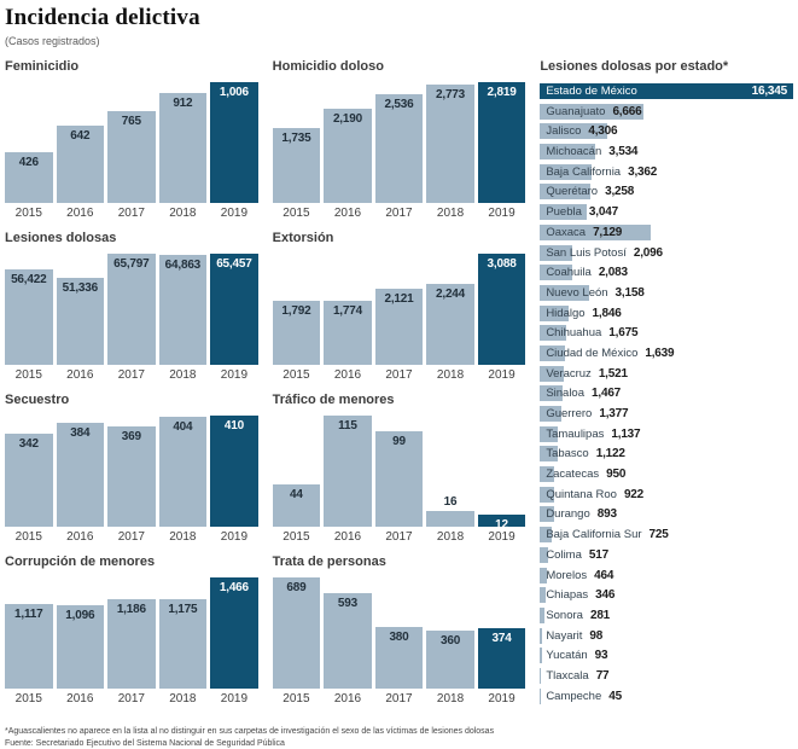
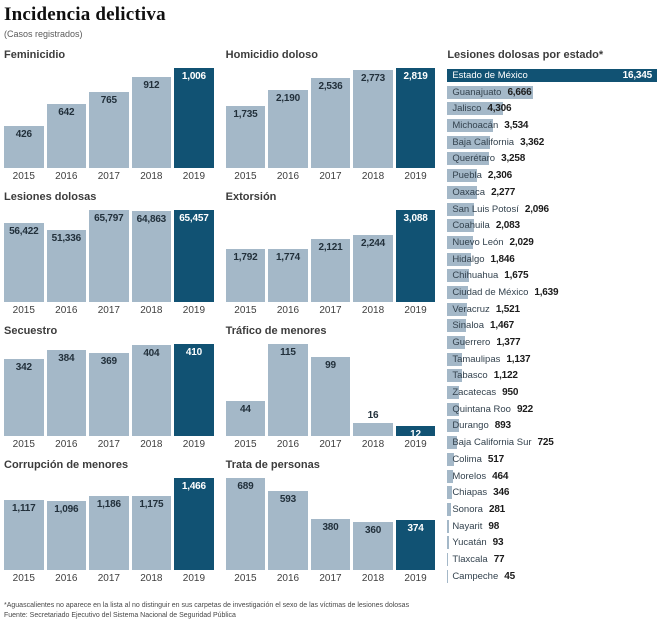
Lesiones dolosas por estado*/Puebla: 3,047 -> 2,306
Lesiones dolosas por estado*/Oaxaca: 7,129 -> 2,277
Lesiones dolosas por estado*/Nuevo León: 3,158 -> 2,029
